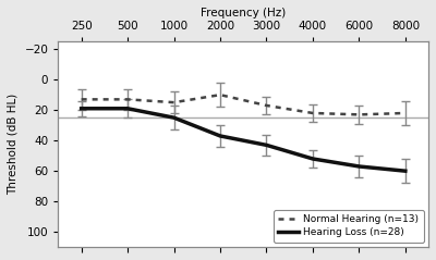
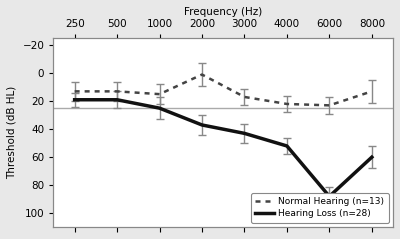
Normal Hearing (n=13)/2000: 10 -> 1
Hearing Loss (n=28)/6000: 57 -> 88
Normal Hearing (n=13)/8000: 22 -> 13
